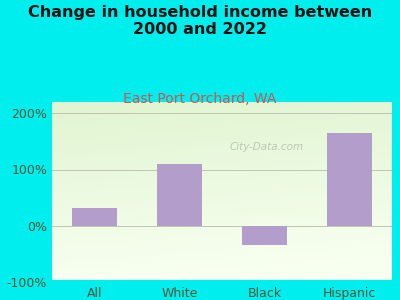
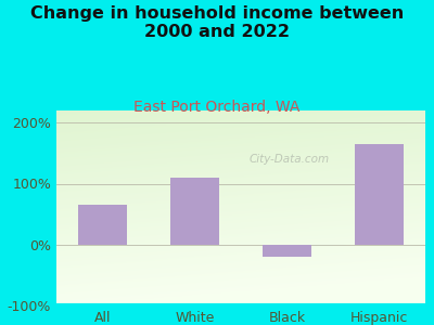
All: 32% -> 65%
Black: -34% -> -20%
